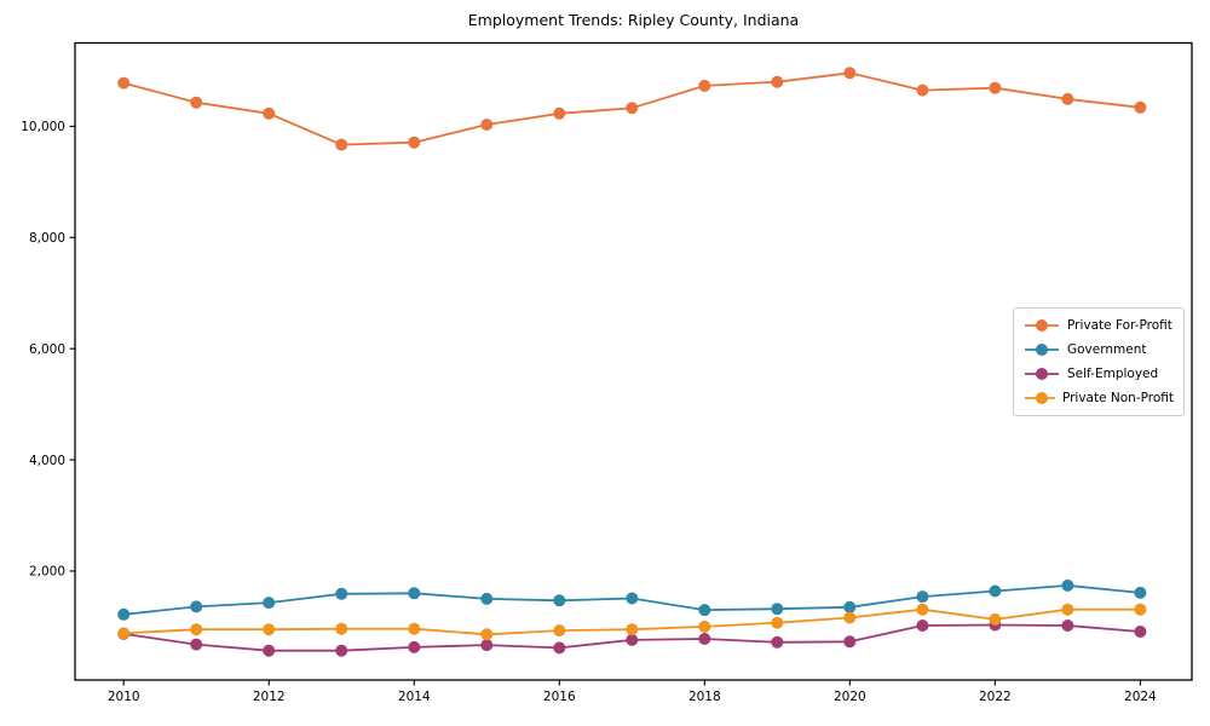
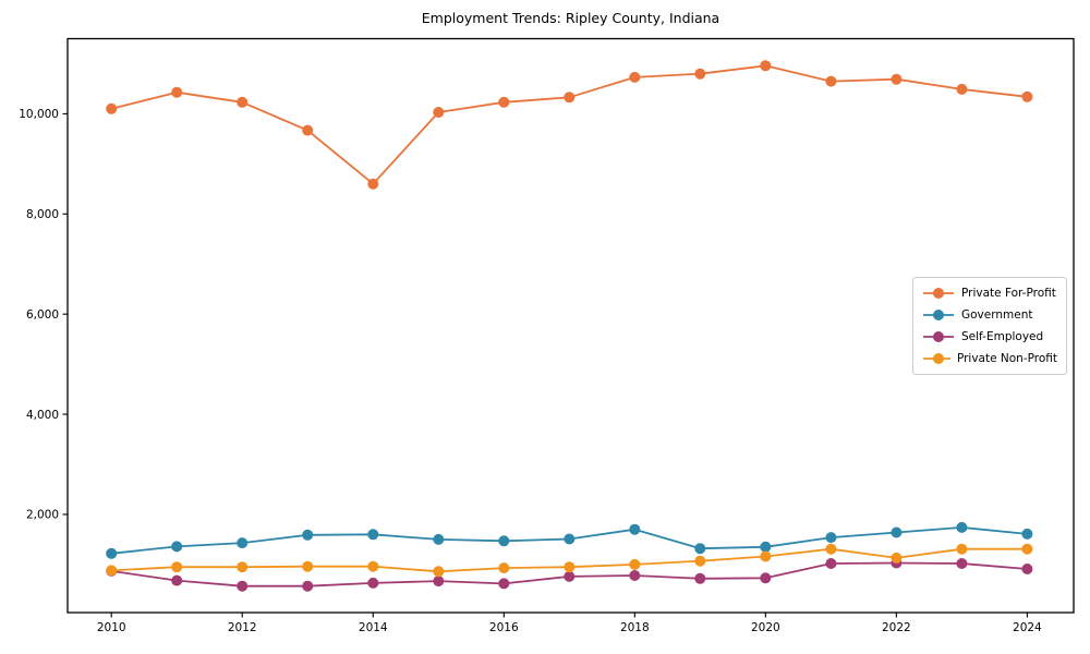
Private For-Profit/2010: 10800 -> 10100
Private For-Profit/2014: 9700 -> 8600
Government/2018: 1300 -> 1700
